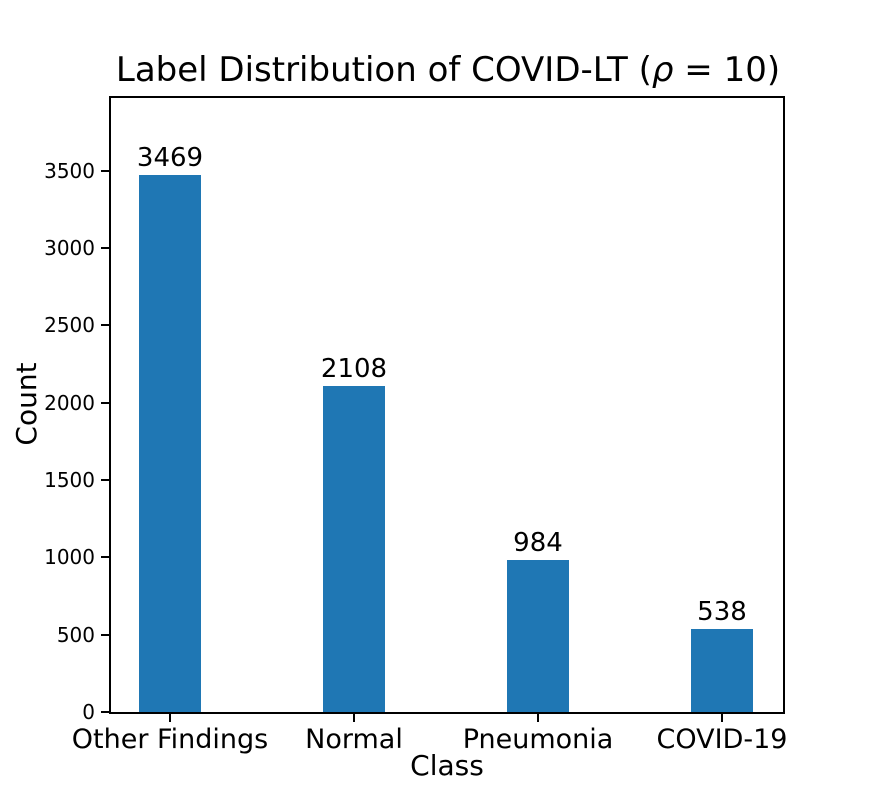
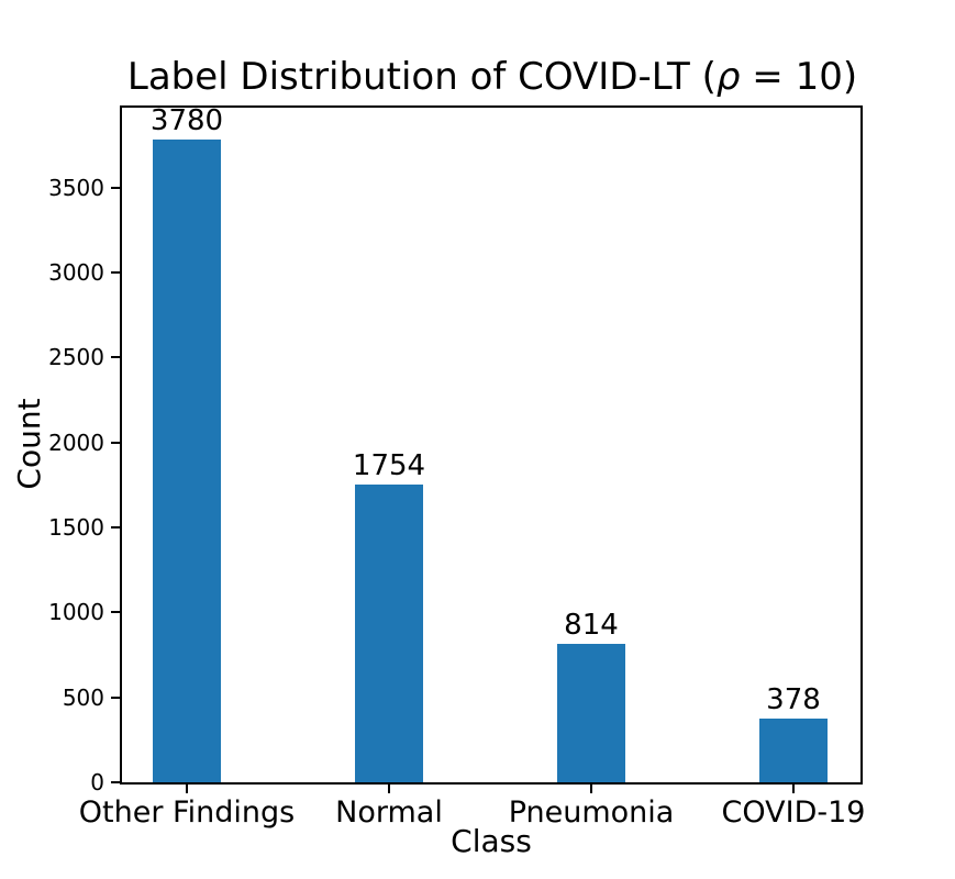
Other Findings: 3469 -> 3780
Normal: 2108 -> 1754
Pneumonia: 984 -> 814
COVID-19: 538 -> 378
